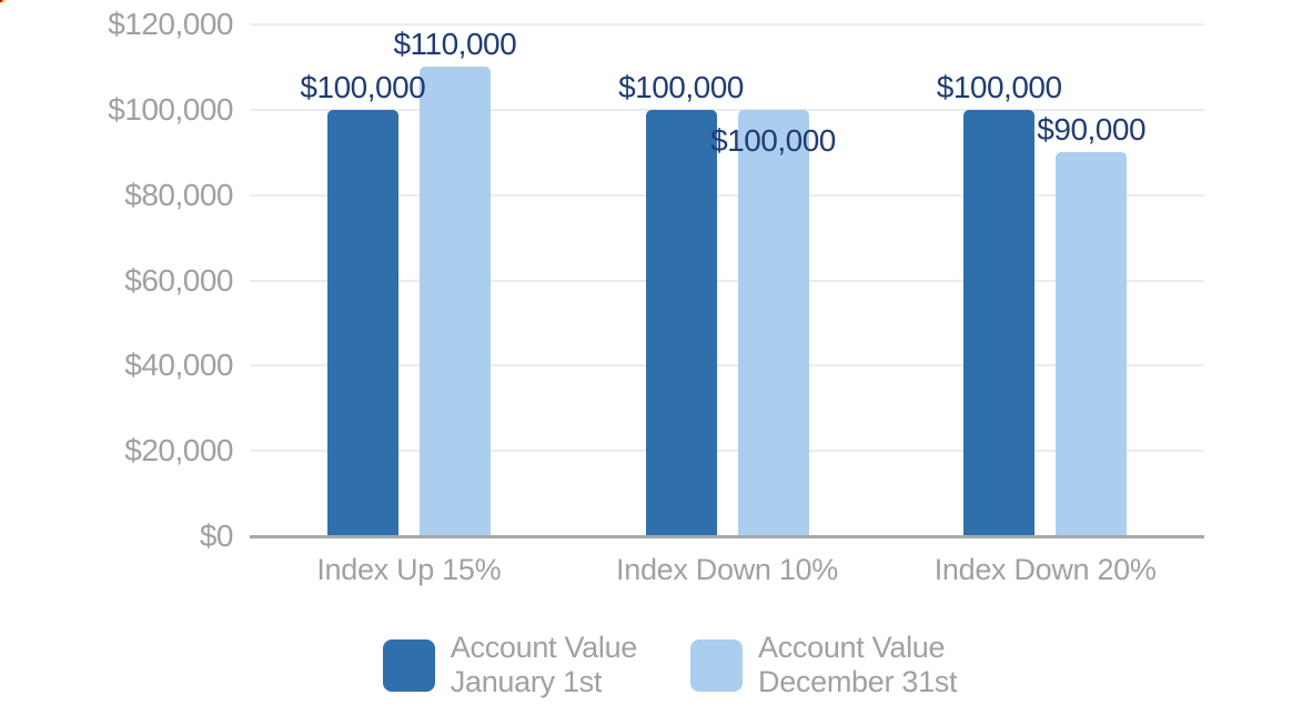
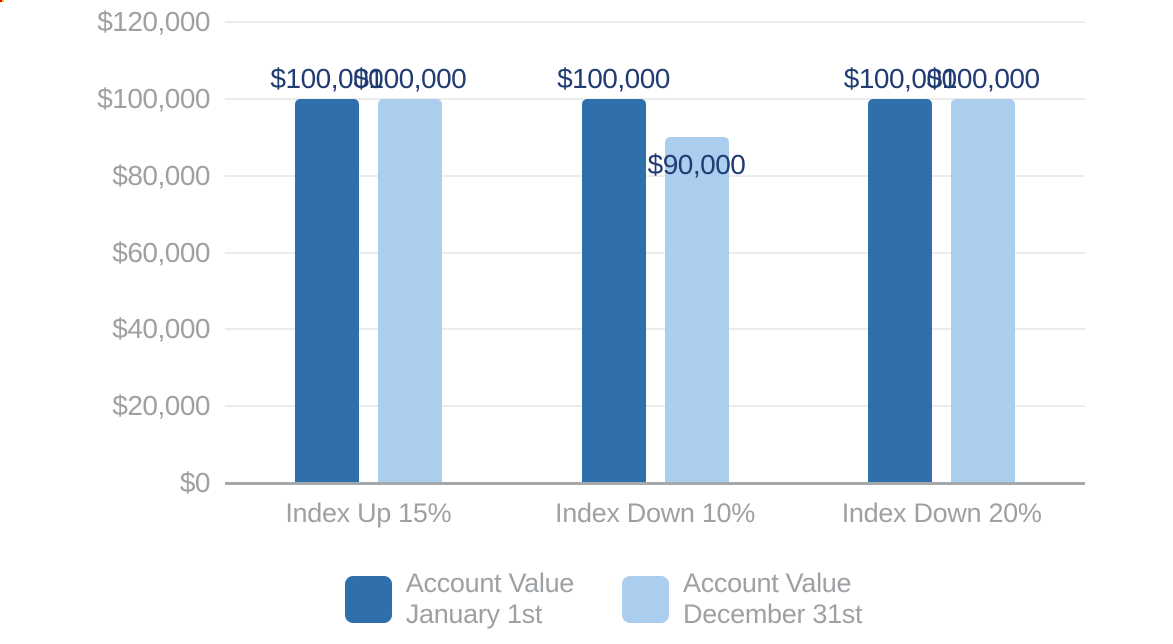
Account Value December 31st/Index Up 15%: $110,000 -> $100,000
Account Value December 31st/Index Down 10%: $100,000 -> $90,000
Account Value December 31st/Index Down 20%: $90,000 -> $100,000
